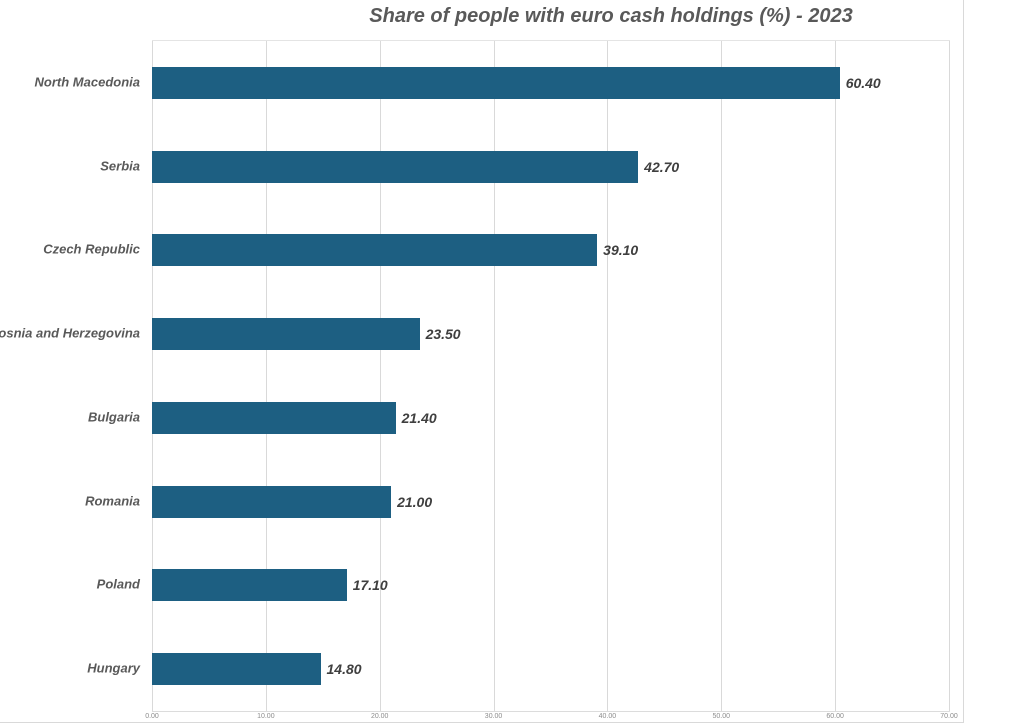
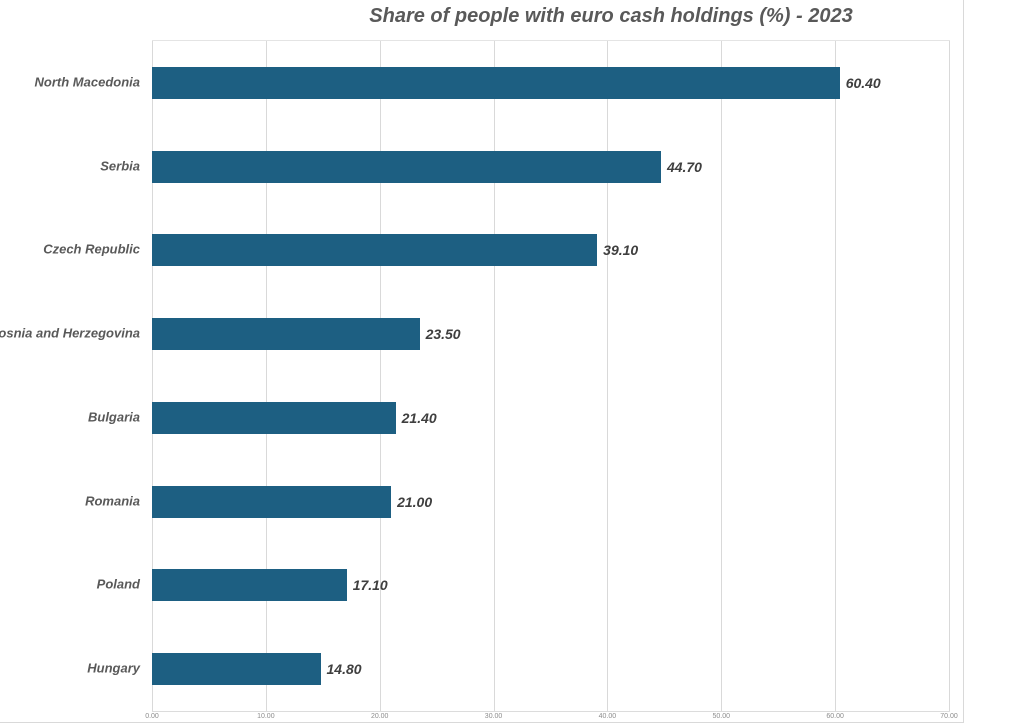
Serbia: 42.70 -> 44.70
